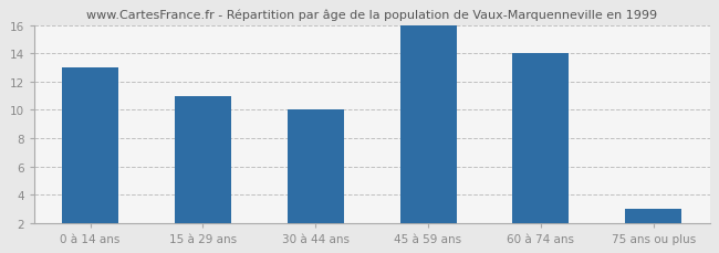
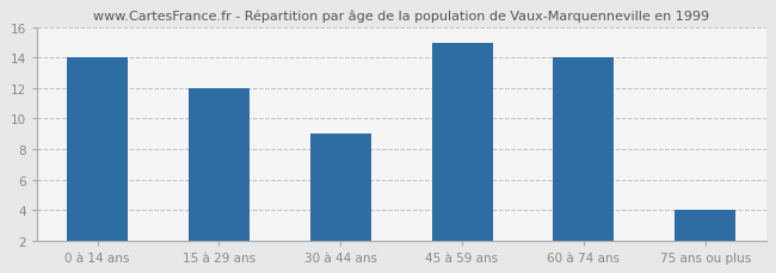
0 à 14 ans: 13 -> 14
15 à 29 ans: 11 -> 12
30 à 44 ans: 10 -> 9
45 à 59 ans: 16 -> 15
75 ans ou plus: 3 -> 4
